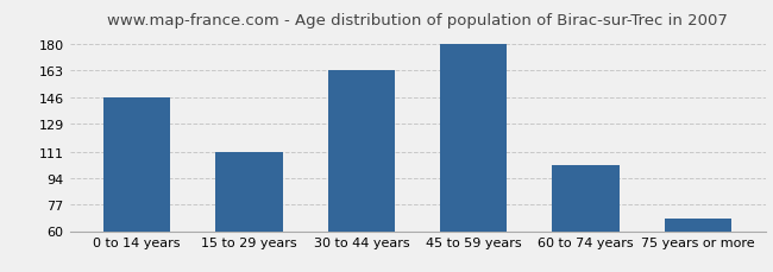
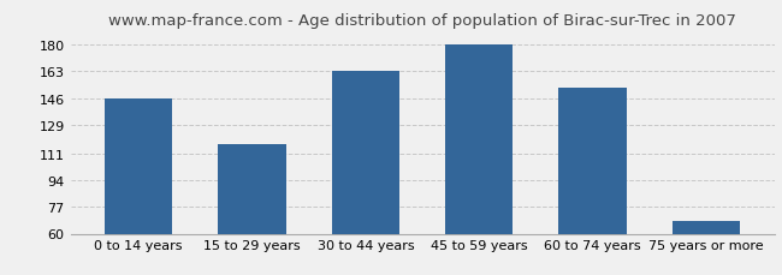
15 to 29 years: 111 -> 117
60 to 74 years: 102 -> 153
